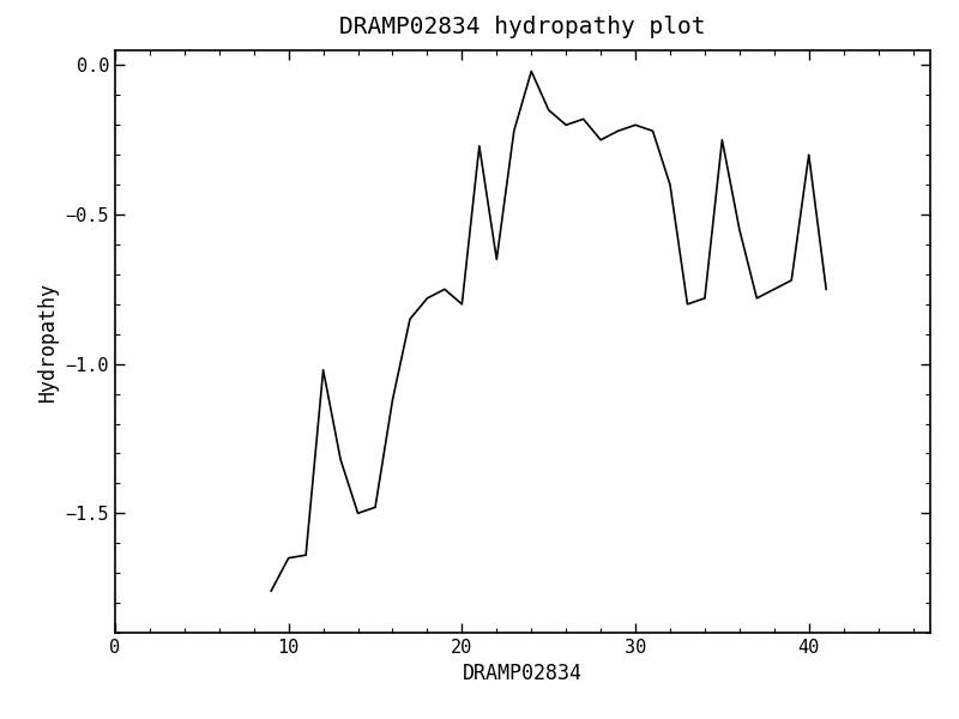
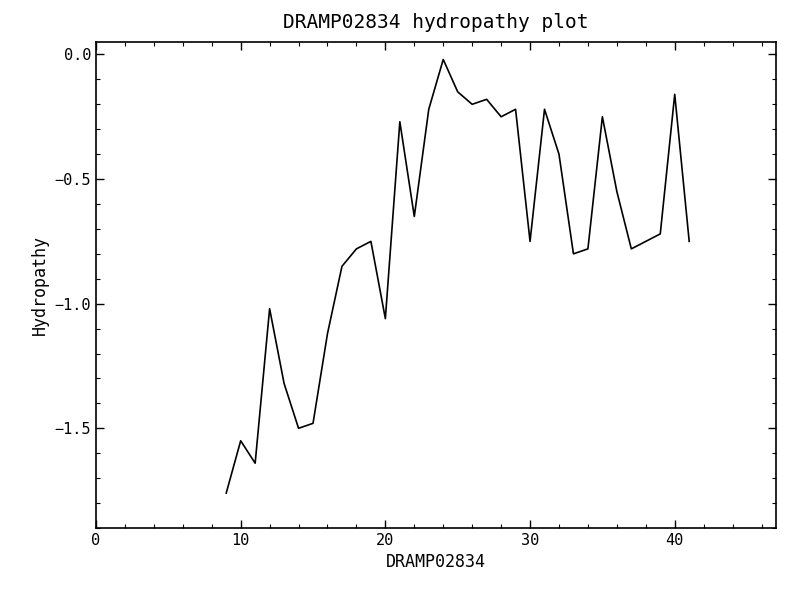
10: -1.65 -> -1.55
20: -0.80 -> -1.06
30: -0.20 -> -0.75
40: -0.30 -> -0.16
